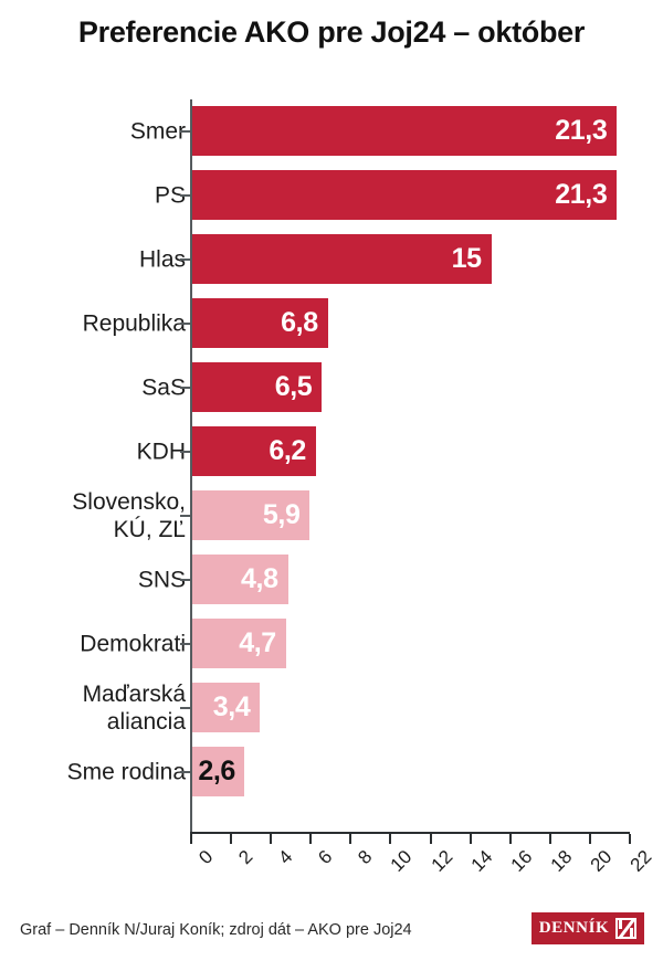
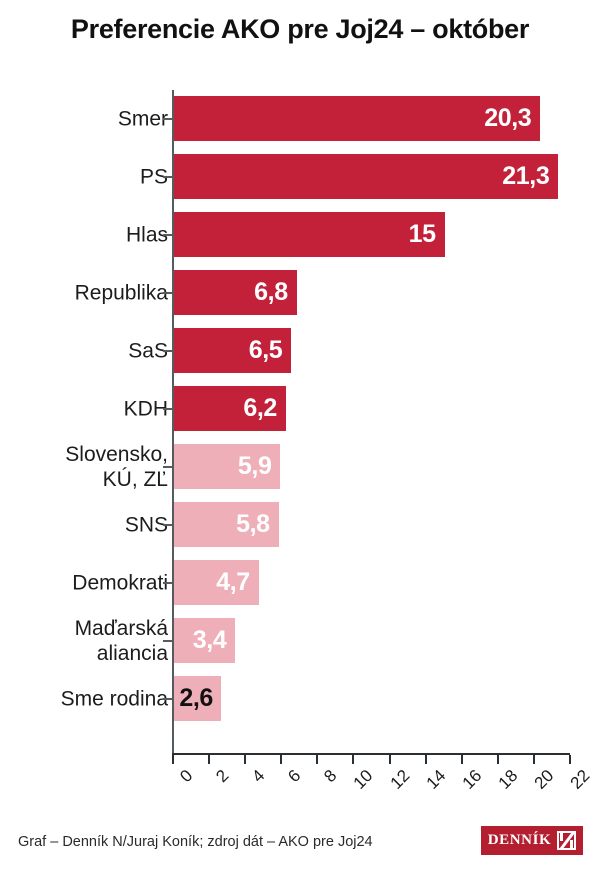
Smer: 21,3 -> 20,3
SNS: 4,8 -> 5,8
